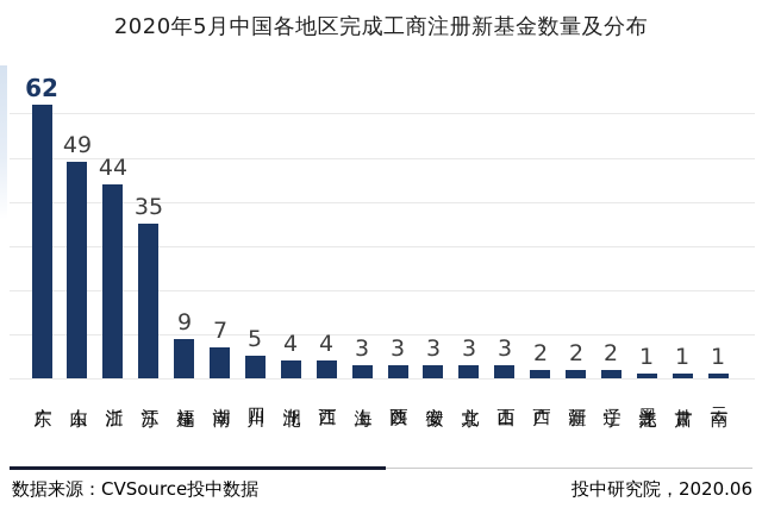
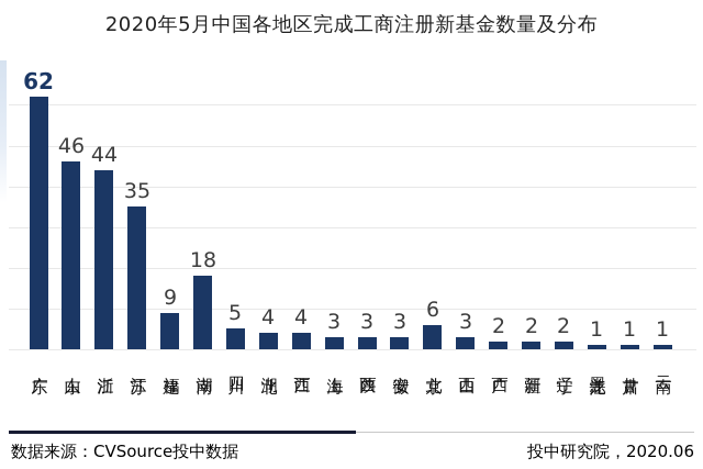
山东: 49 -> 46
湖南: 7 -> 18
北京: 3 -> 6
